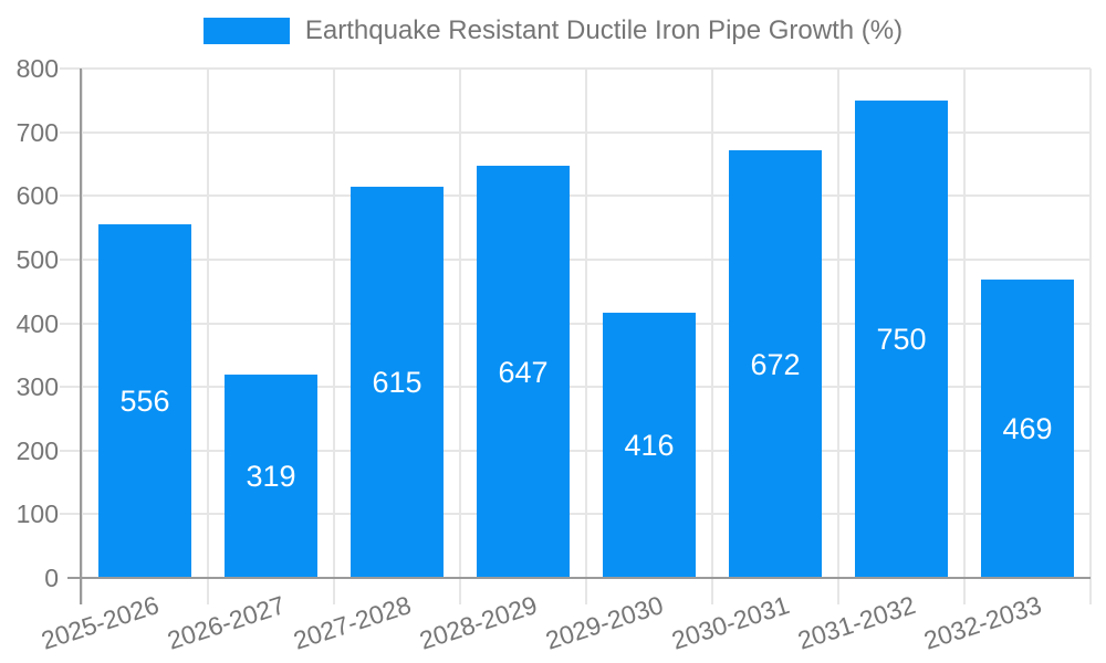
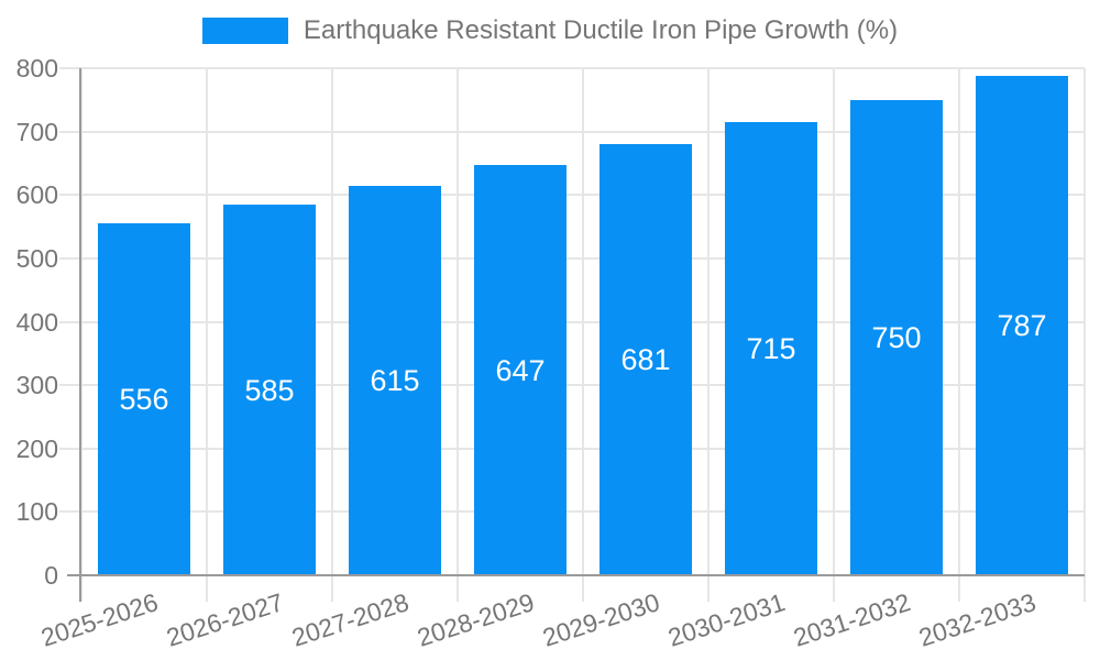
2026-2027: 319 -> 585
2029-2030: 416 -> 681
2030-2031: 672 -> 715
2032-2033: 469 -> 787
